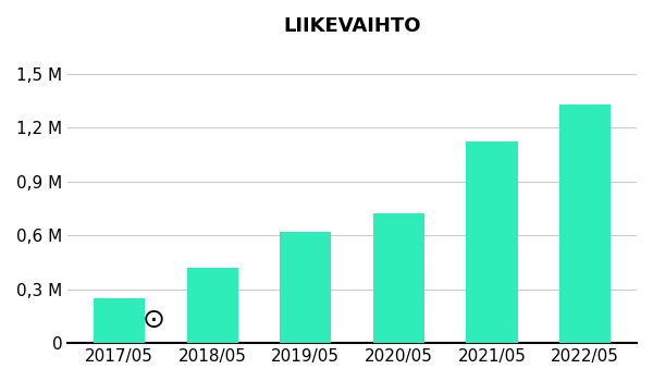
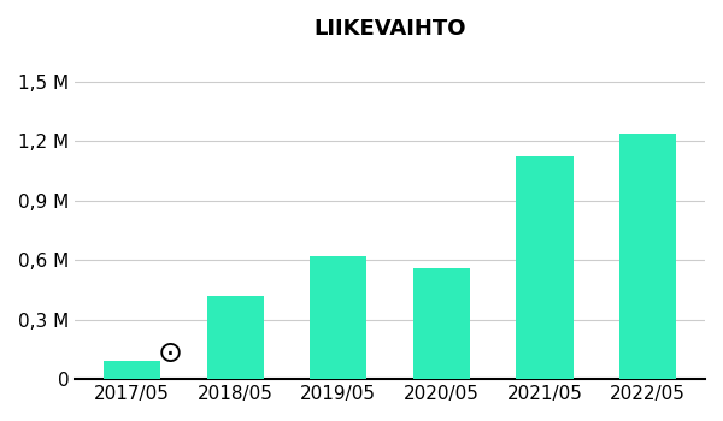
2017/05: 0,25 M -> 0,09 M
2020/05: 0,72 M -> 0,56 M
2022/05: 1,33 M -> 1,24 M
